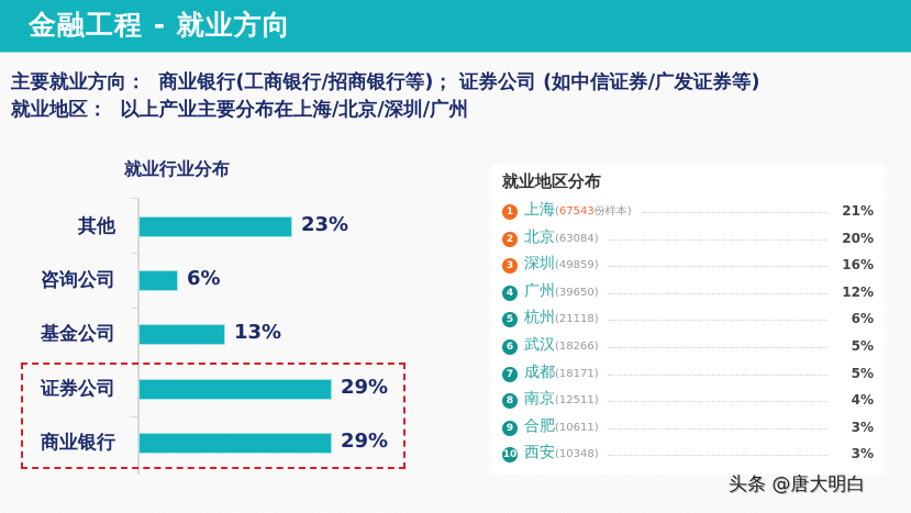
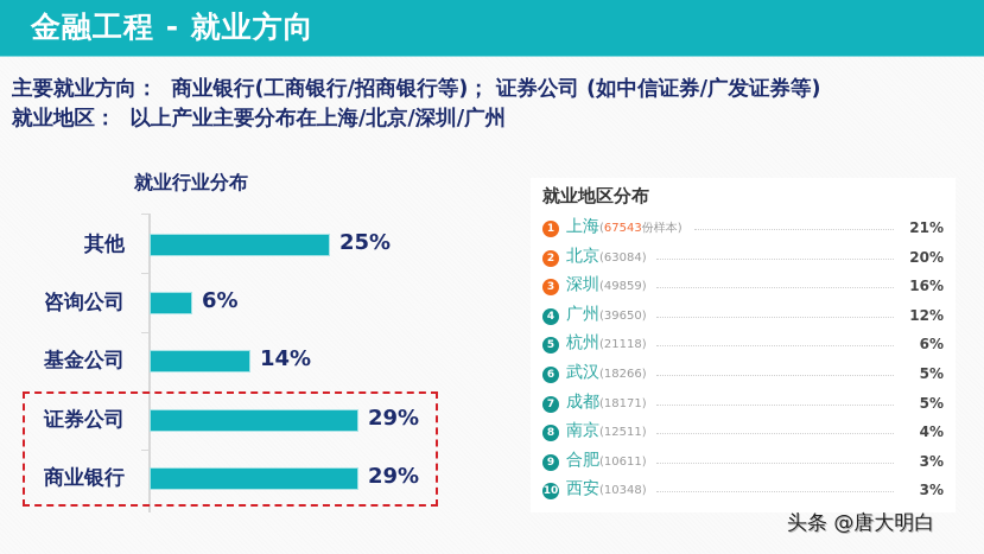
就业行业分布/其他: 23% -> 25%
就业行业分布/基金公司: 13% -> 14%
